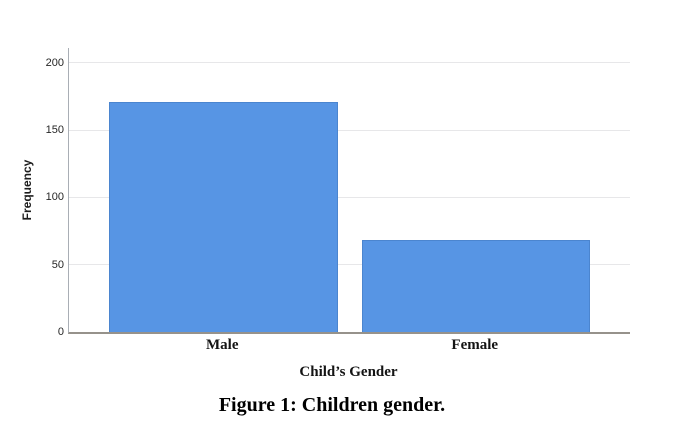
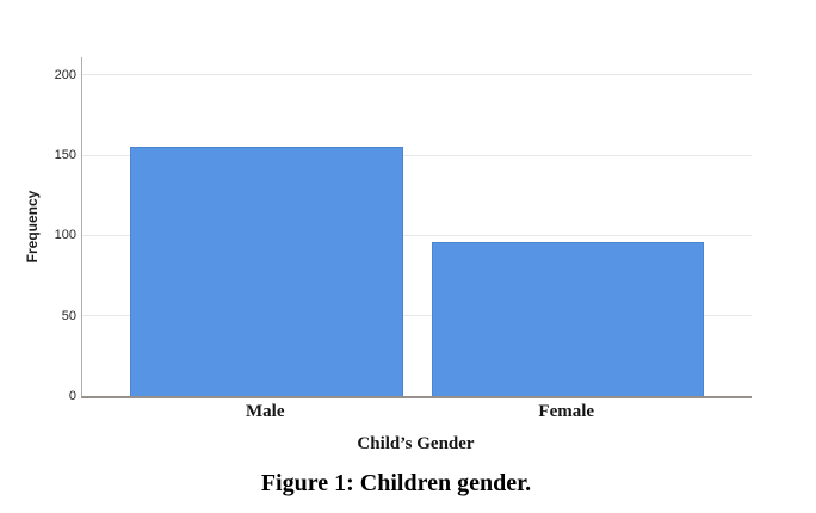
Male: 171 -> 155
Female: 68 -> 96
